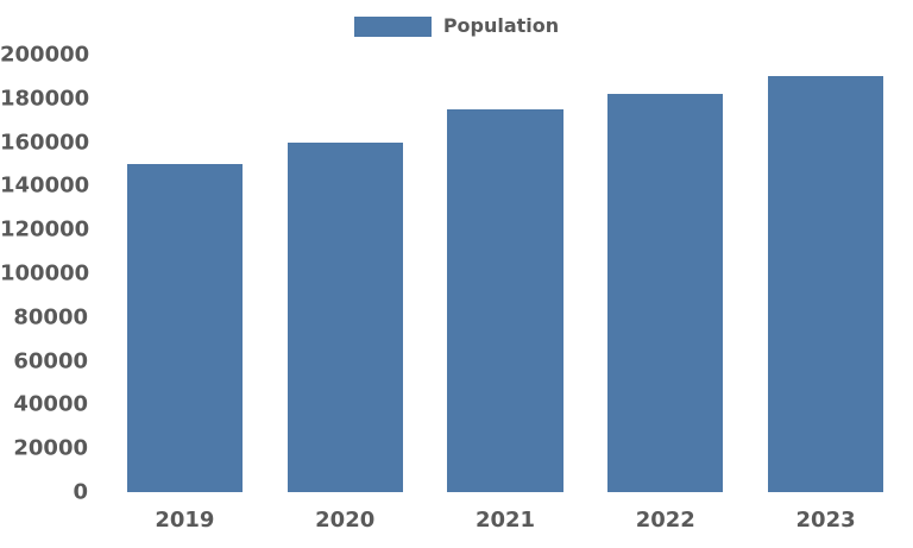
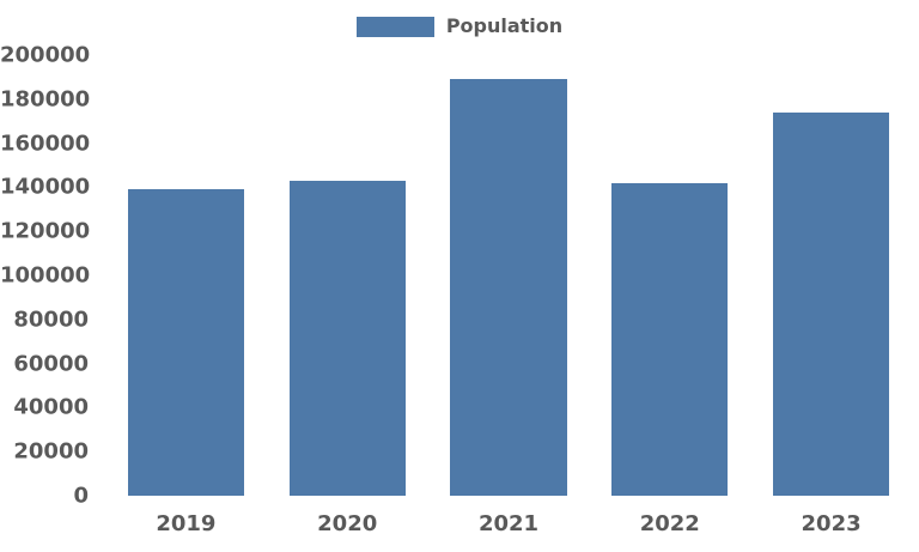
2019: 150000 -> 139000
2020: 160000 -> 143000
2021: 175000 -> 189000
2022: 182000 -> 142000
2023: 190000 -> 174000
